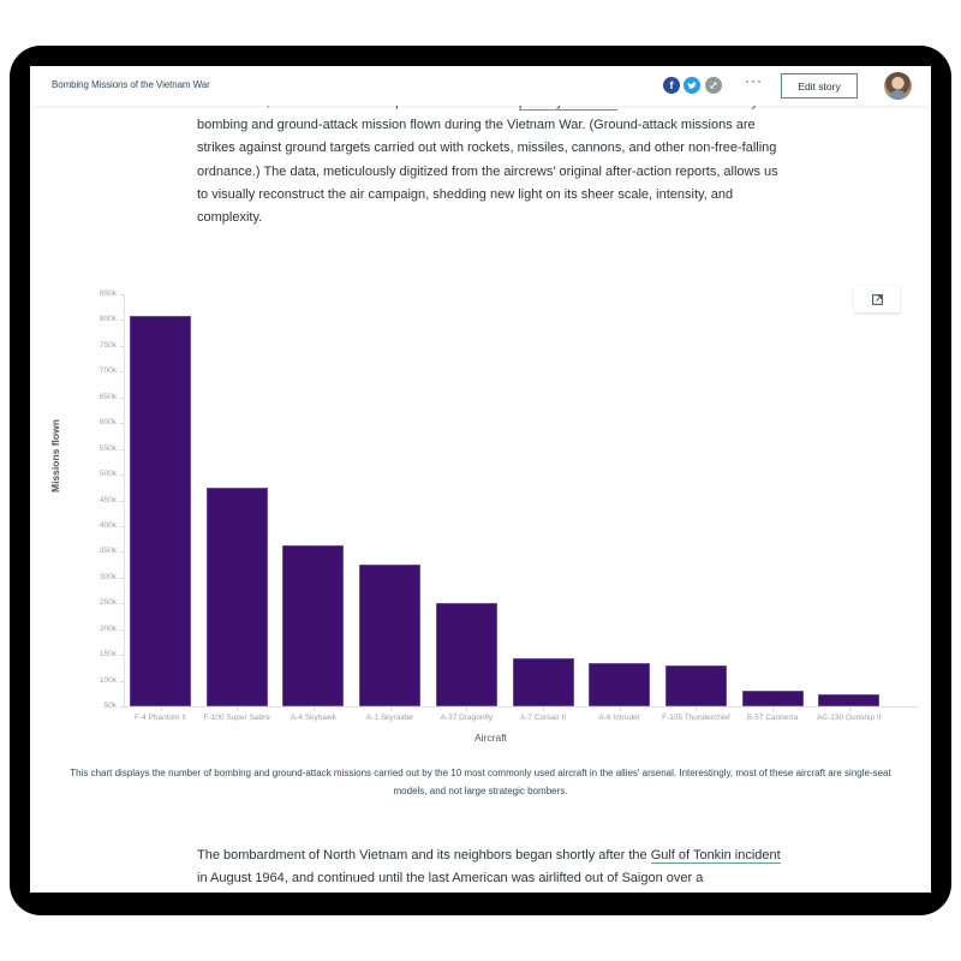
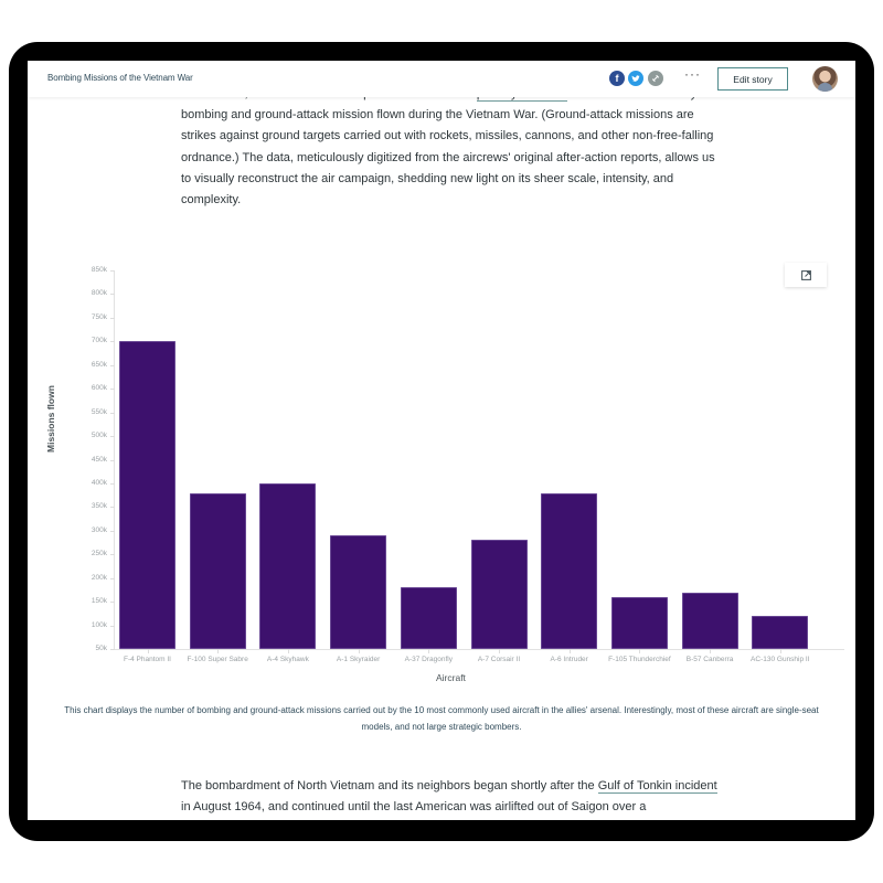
F-4 Phantom II: 810k -> 700k
F-100 Super Sabre: 480k -> 380k
A-4 Skyhawk: 360k -> 400k
A-1 Skyraider: 320k -> 290k
A-37 Dragonfly: 250k -> 180k
A-7 Corsair II: 140k -> 280k
A-6 Intruder: 130k -> 380k
F-105 Thunderchief: 130k -> 160k
B-57 Canberra: 80k -> 170k
AC-130 Gunship II: 70k -> 120k
